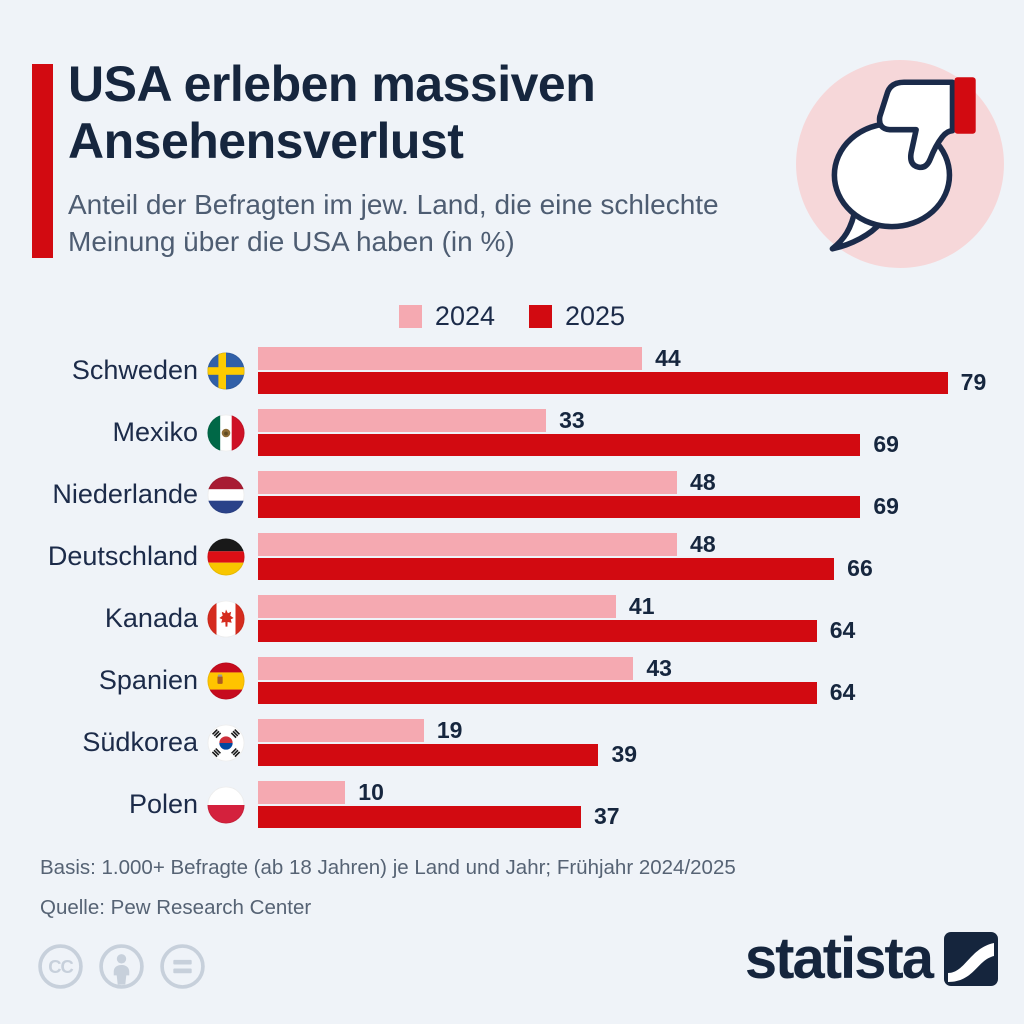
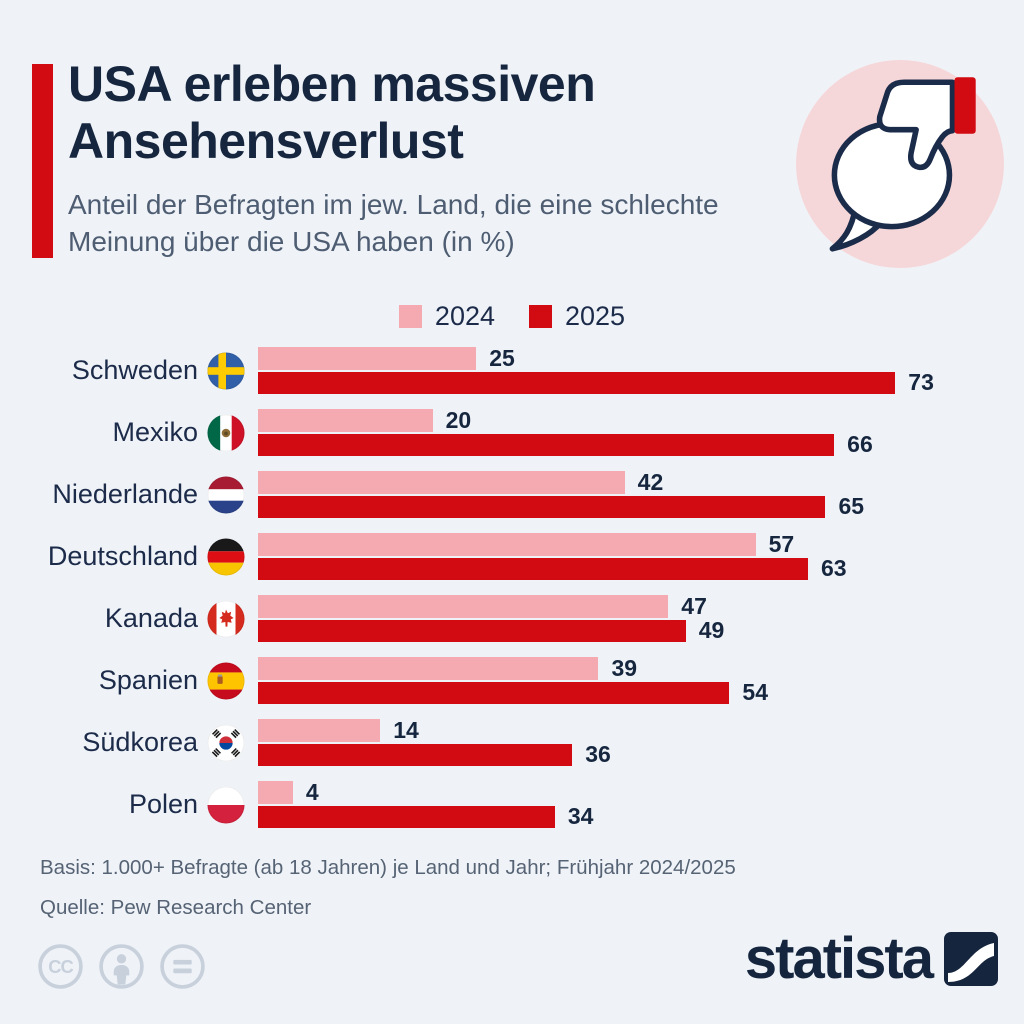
2024/Schweden: 44 -> 25
2025/Schweden: 79 -> 73
2024/Mexiko: 33 -> 20
2025/Mexiko: 69 -> 66
2024/Niederlande: 48 -> 42
2025/Niederlande: 69 -> 65
2024/Deutschland: 48 -> 57
2025/Deutschland: 66 -> 63
2024/Kanada: 41 -> 47
2025/Kanada: 64 -> 49
2024/Spanien: 43 -> 39
2025/Spanien: 64 -> 54
2024/Südkorea: 19 -> 14
2025/Südkorea: 39 -> 36
2024/Polen: 10 -> 4
2025/Polen: 37 -> 34
